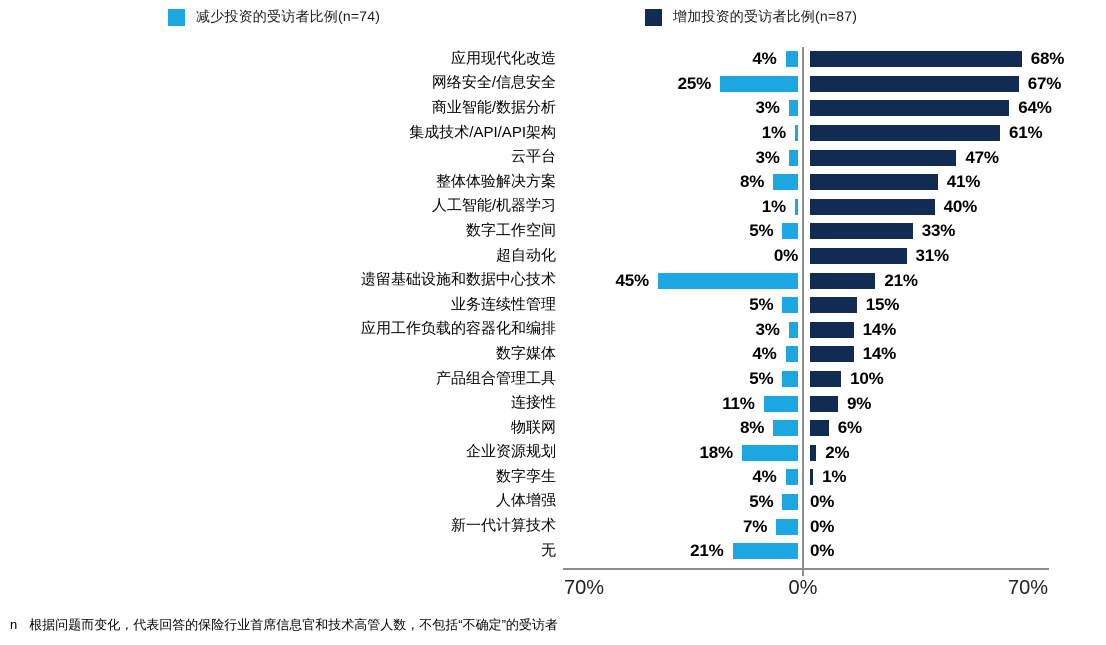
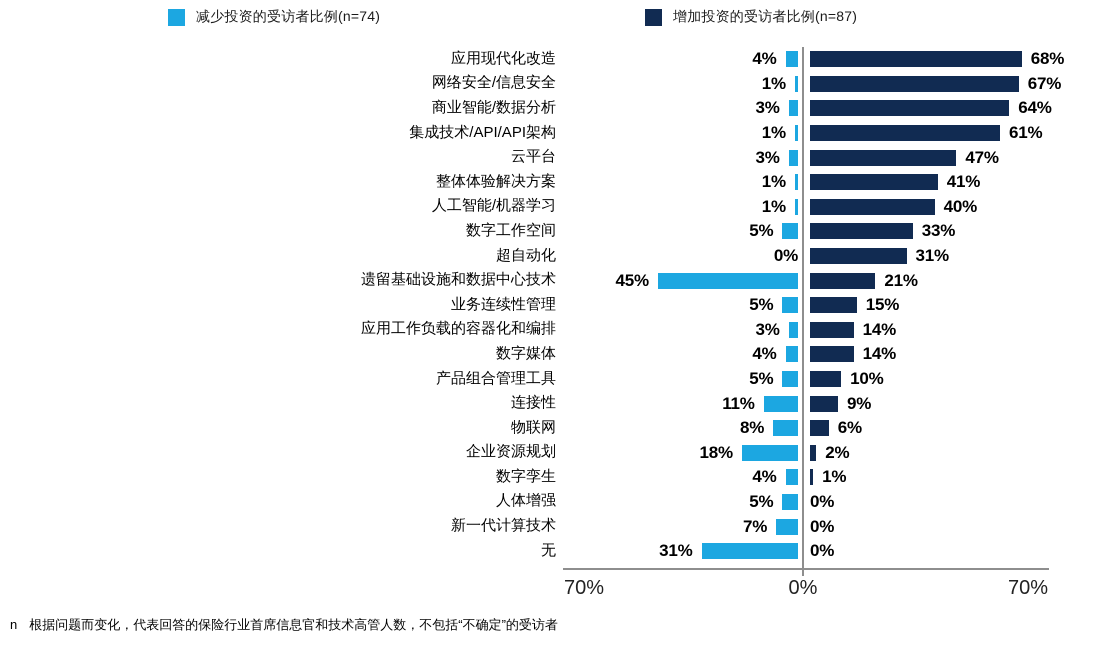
减少投资的受访者比例(n=74)/网络安全/信息安全: 25% -> 1%
减少投资的受访者比例(n=74)/整体体验解决方案: 8% -> 1%
减少投资的受访者比例(n=74)/无: 21% -> 31%
